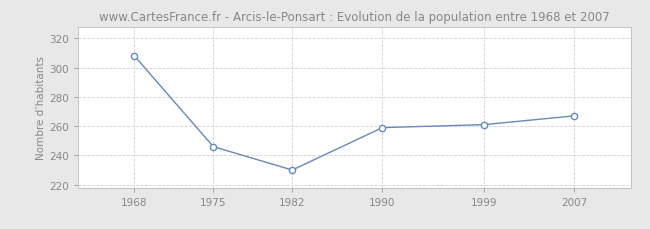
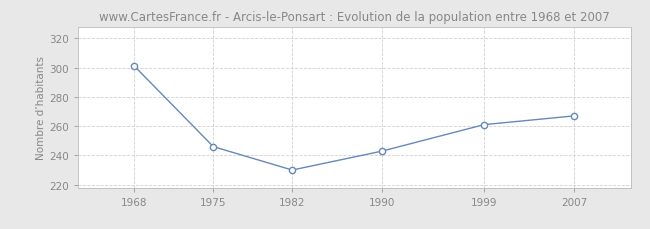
1968: 308 -> 301
1990: 259 -> 243
